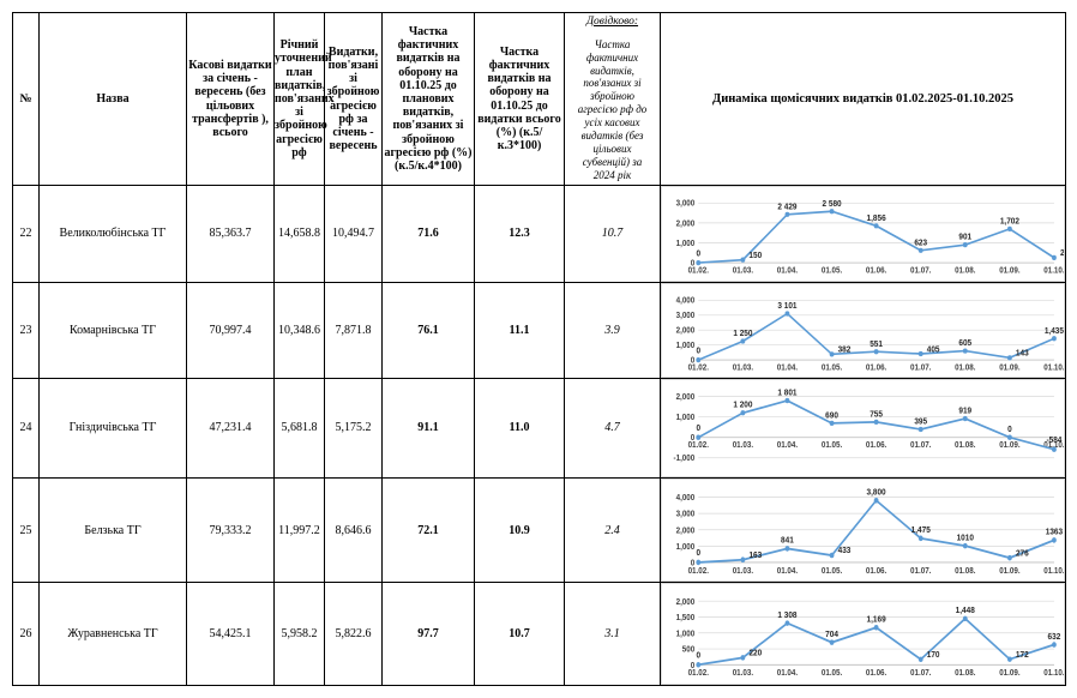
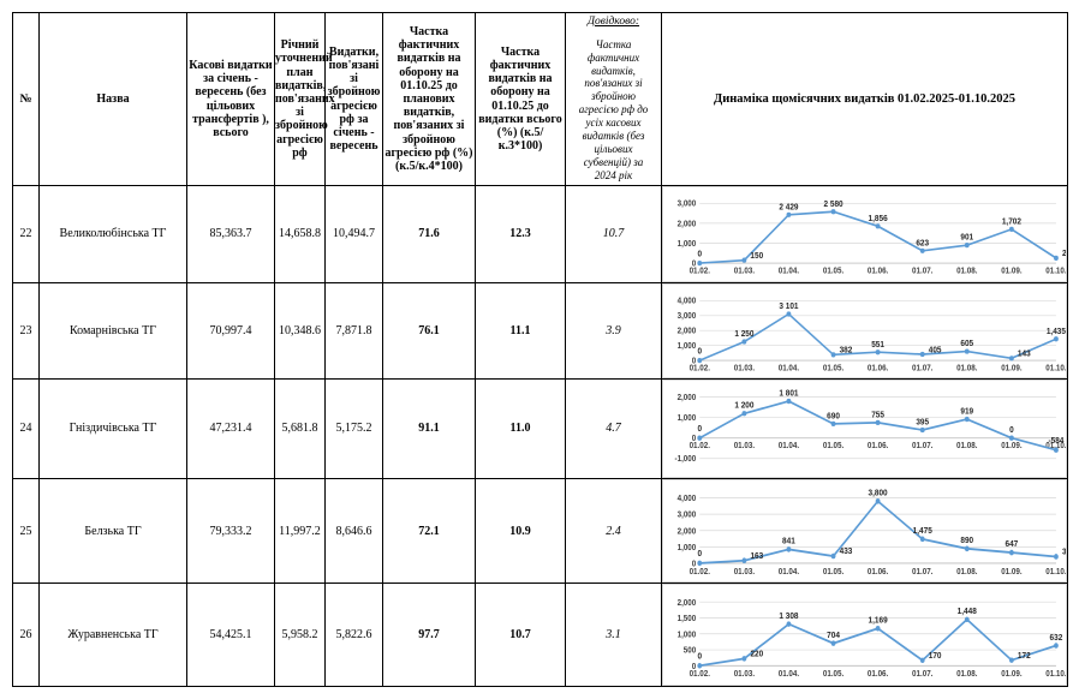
Белзька ТГ/01.08.: 1010 -> 890
Белзька ТГ/01.09.: 276 -> 647
Белзька ТГ/01.10.: 1363 -> 398
